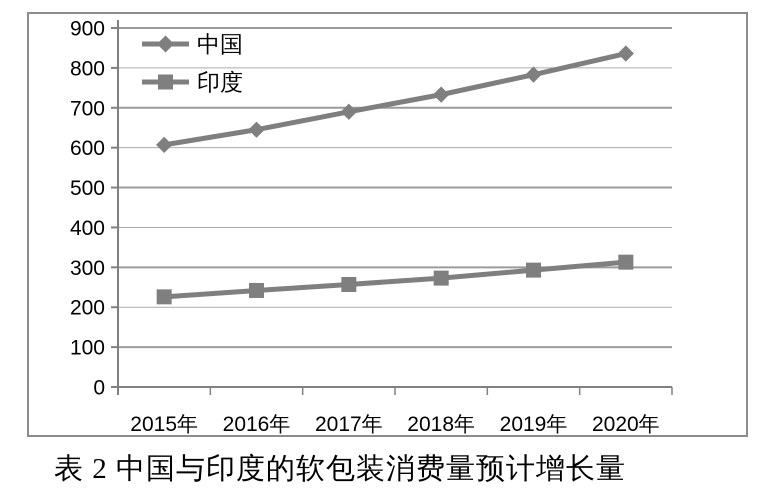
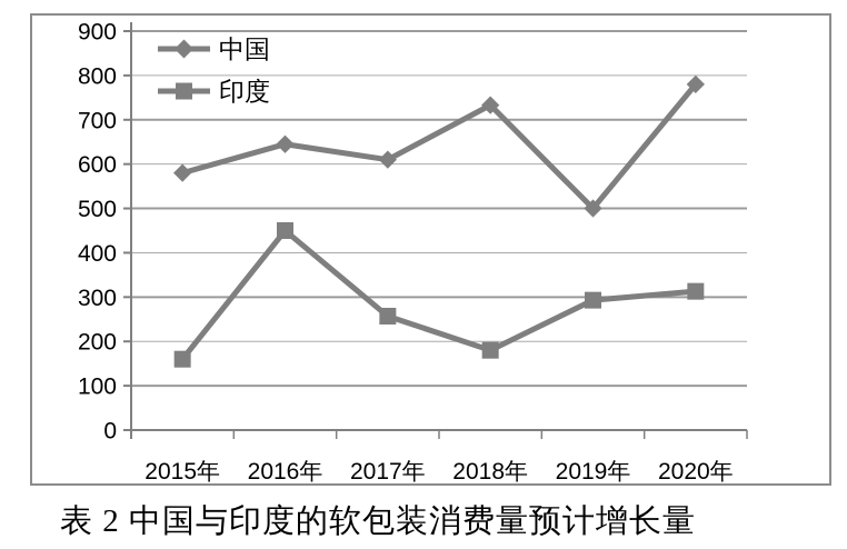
中国/2015年: 610 -> 580
印度/2015年: 230 -> 160
印度/2016年: 240 -> 450
中国/2017年: 690 -> 610
印度/2018年: 270 -> 180
中国/2019年: 780 -> 500
中国/2020年: 840 -> 780
